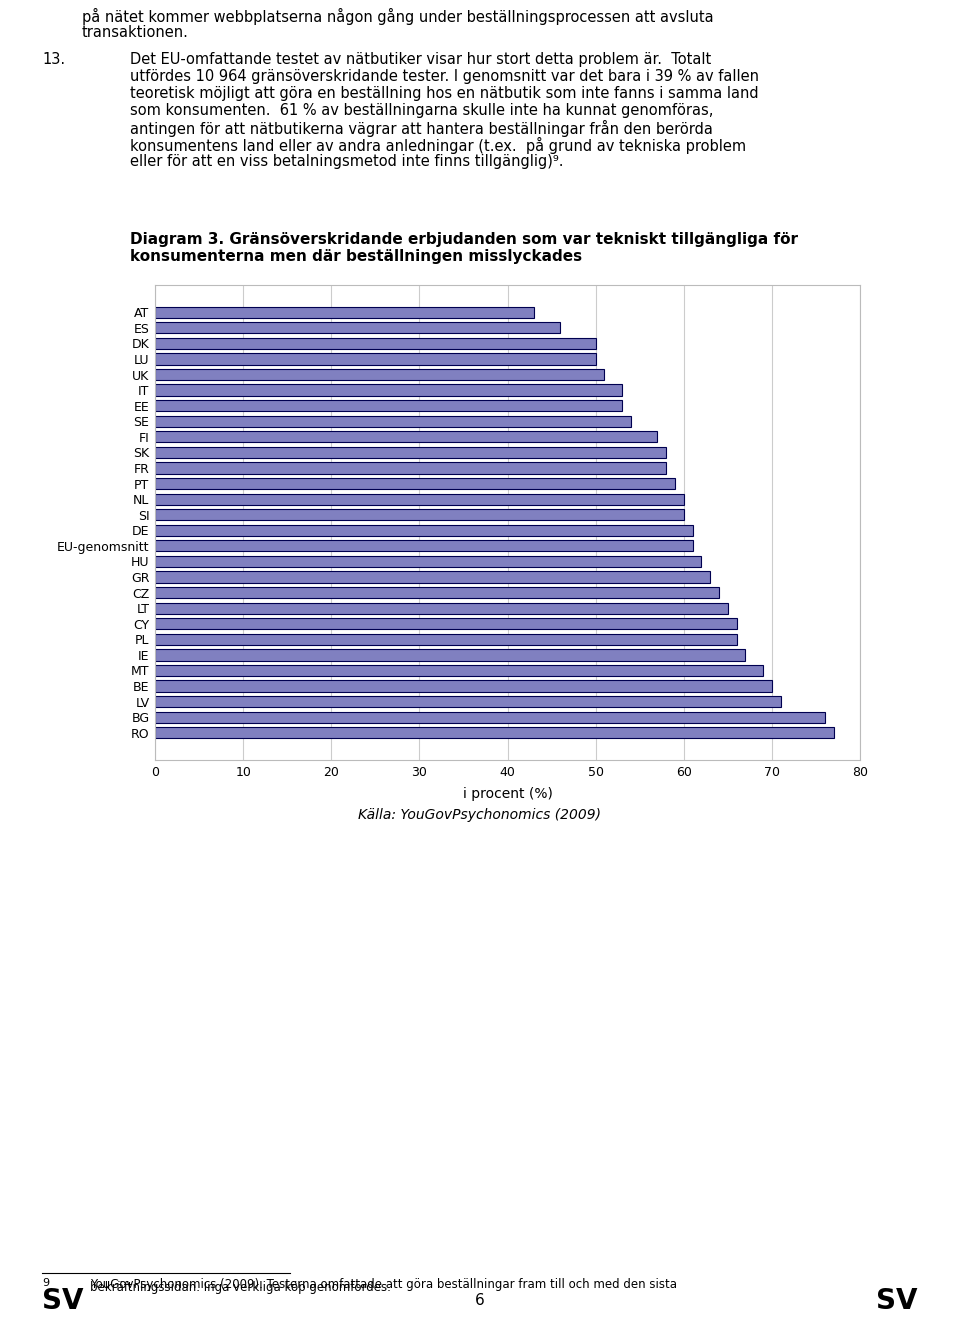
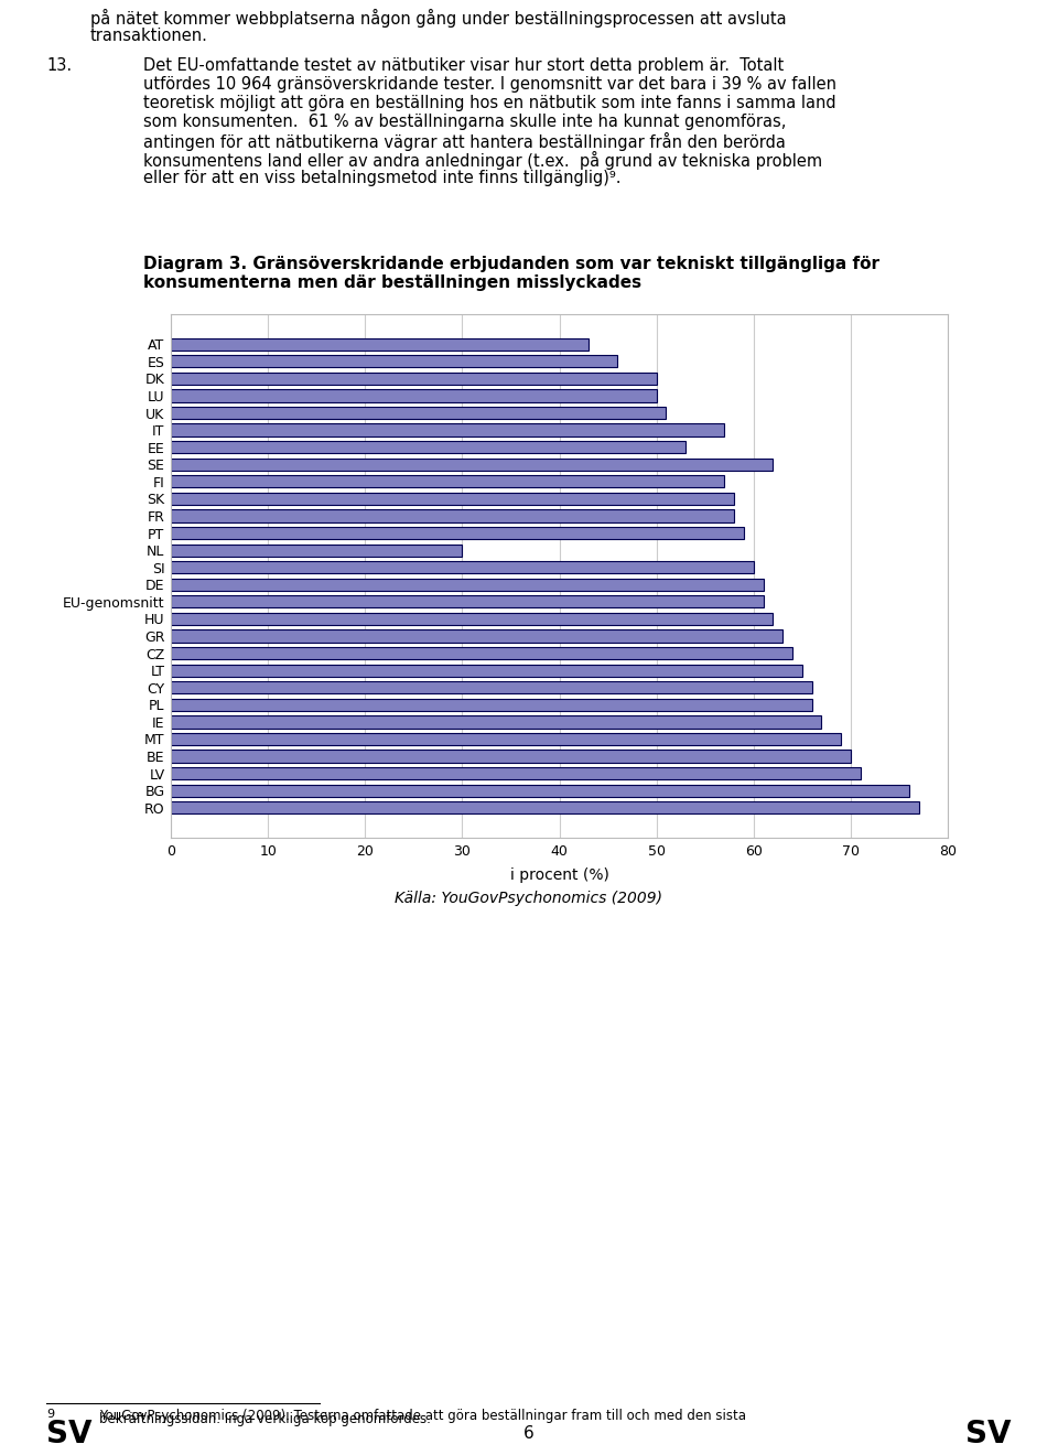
IT: 53 -> 57
SE: 54 -> 62
NL: 60 -> 30
